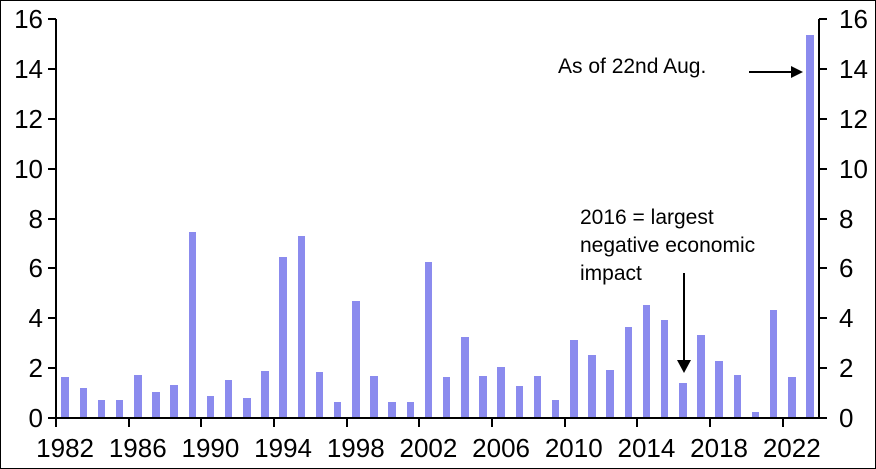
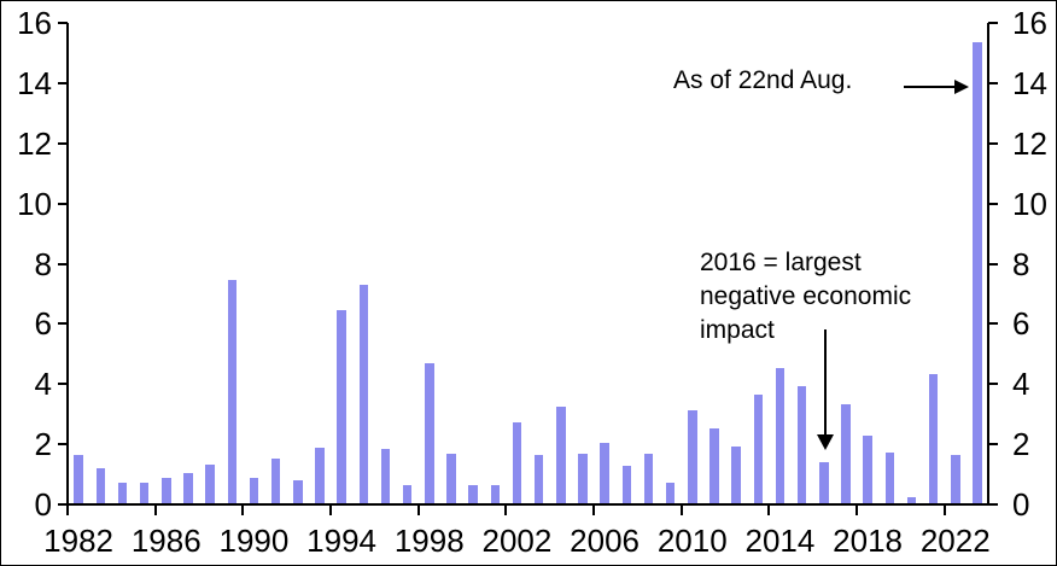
1986: 1.7 -> 0.8
2002: 6.2 -> 2.7
